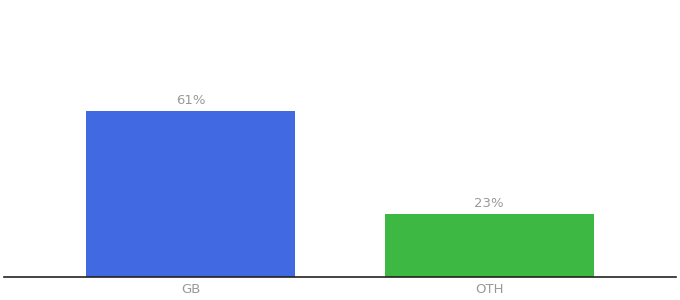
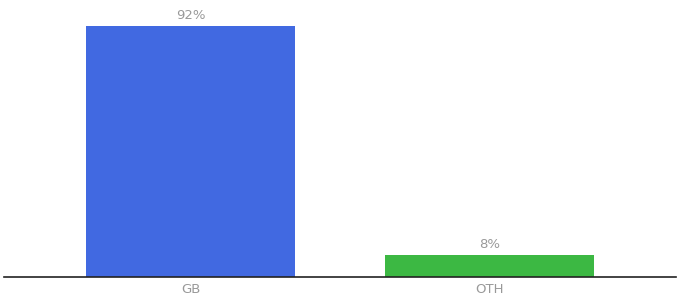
GB: 61% -> 92%
OTH: 23% -> 8%
